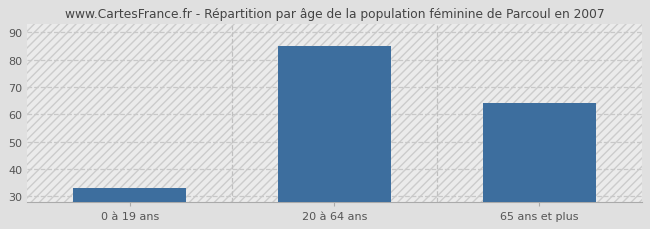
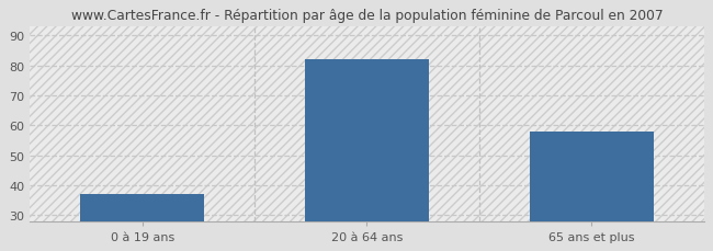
0 à 19 ans: 33 -> 37
20 à 64 ans: 85 -> 82
65 ans et plus: 64 -> 58
